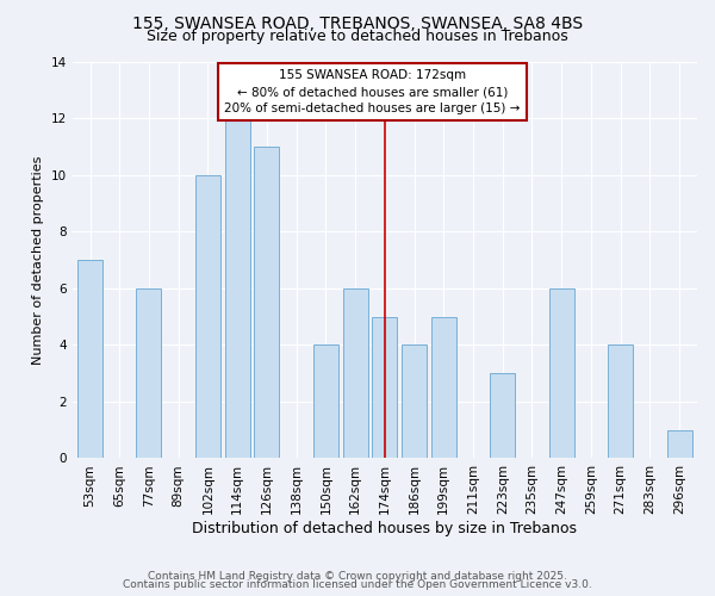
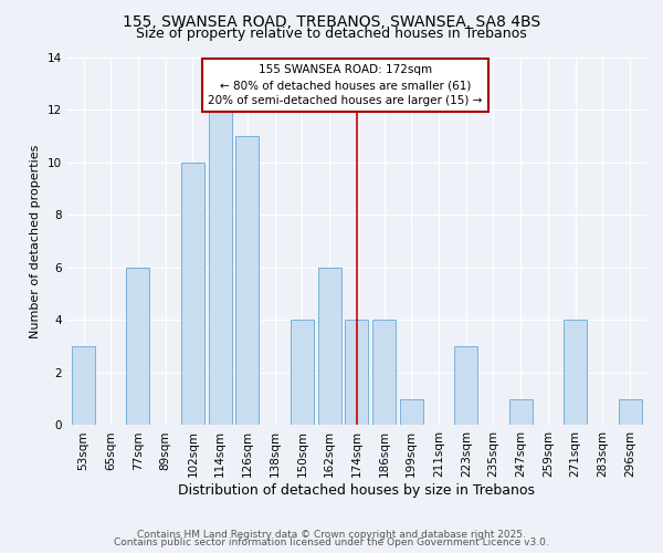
53sqm: 7 -> 3
174sqm: 5 -> 4
199sqm: 5 -> 1
247sqm: 6 -> 1
